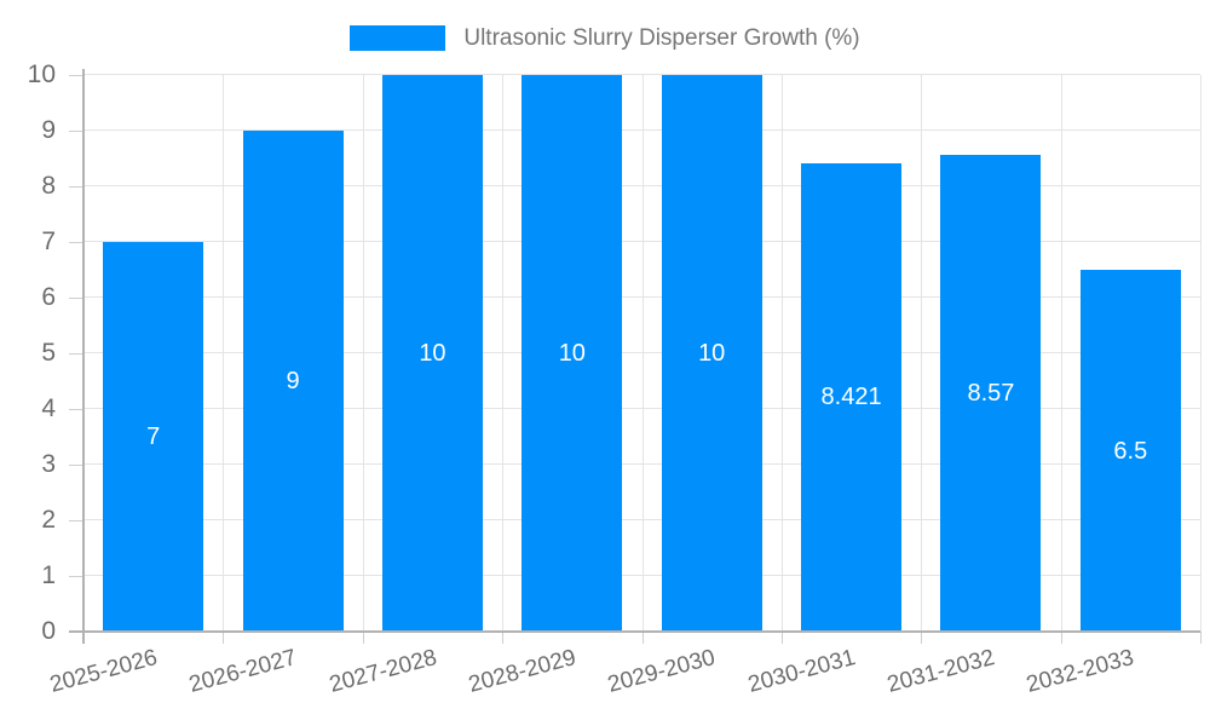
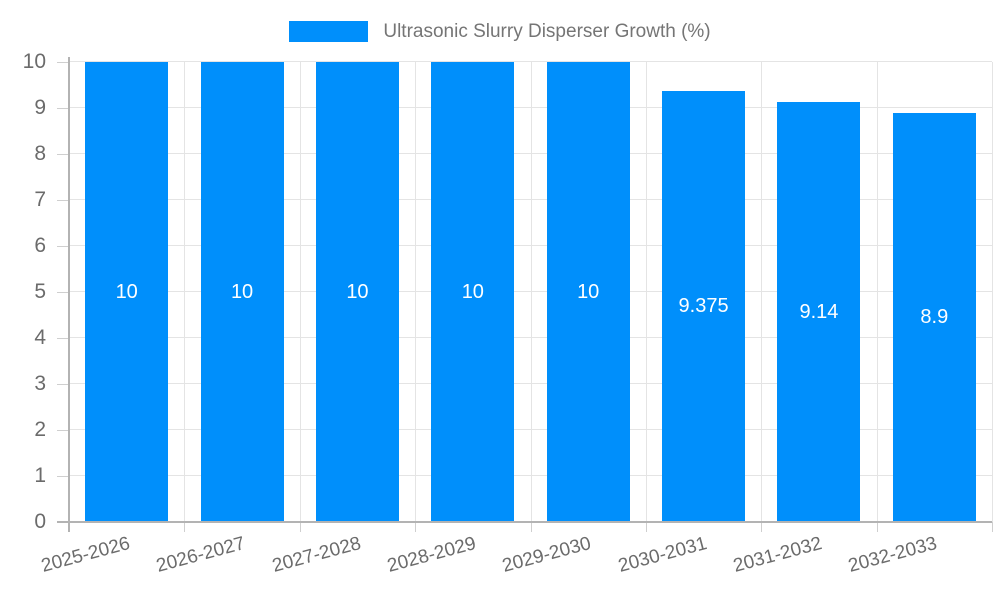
2025-2026: 7 -> 10
2026-2027: 9 -> 10
2030-2031: 8.421 -> 9.375
2031-2032: 8.57 -> 9.14
2032-2033: 6.5 -> 8.9
